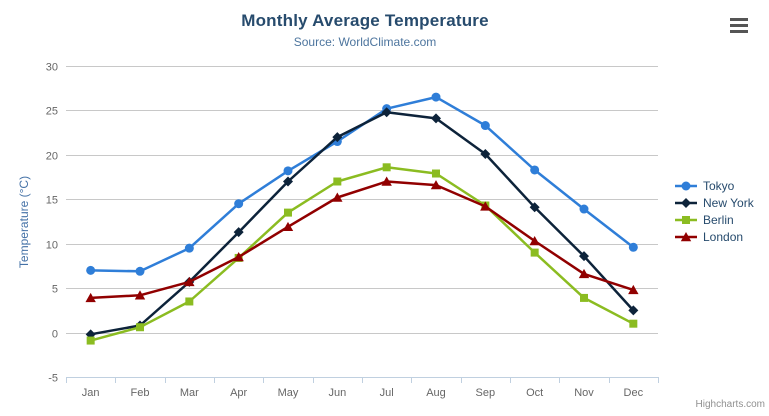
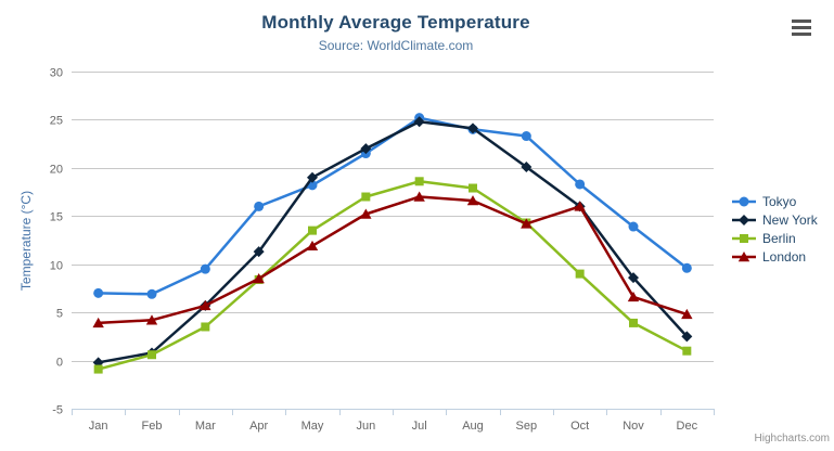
Tokyo/Apr: 14 -> 16
New York/May: 17 -> 19
Tokyo/Aug: 26 -> 24
New York/Oct: 14 -> 16
London/Oct: 10 -> 16
